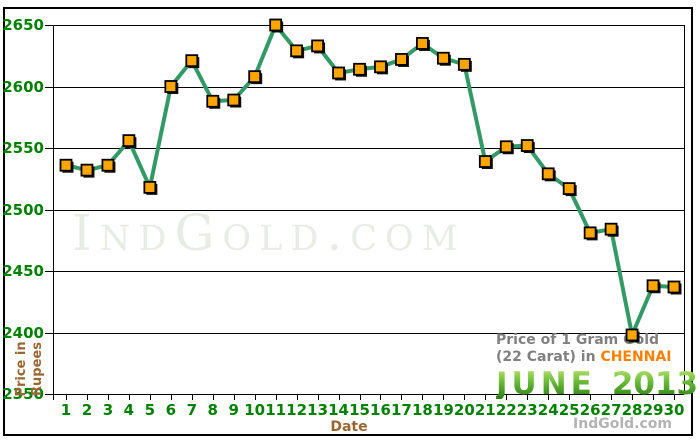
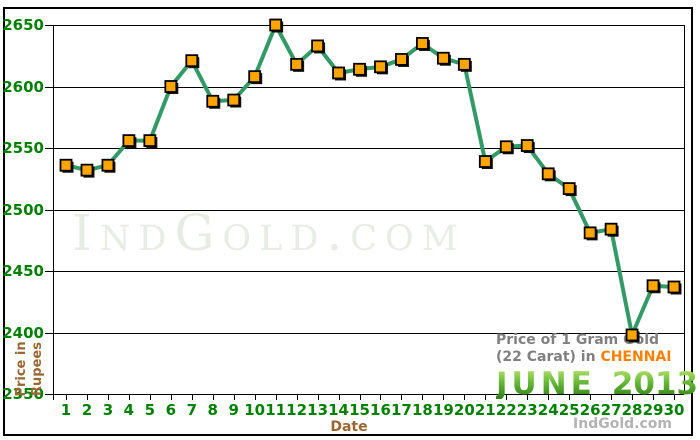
5: 2518 -> 2556
12: 2629 -> 2618
